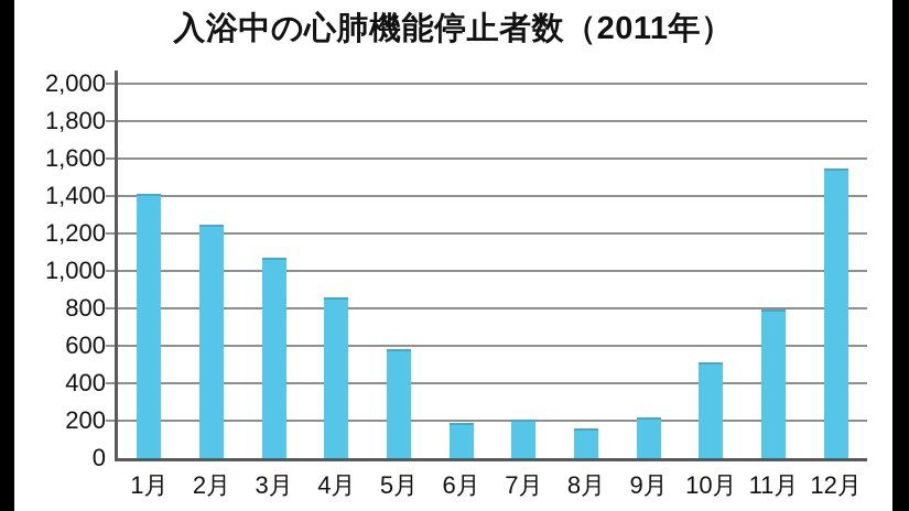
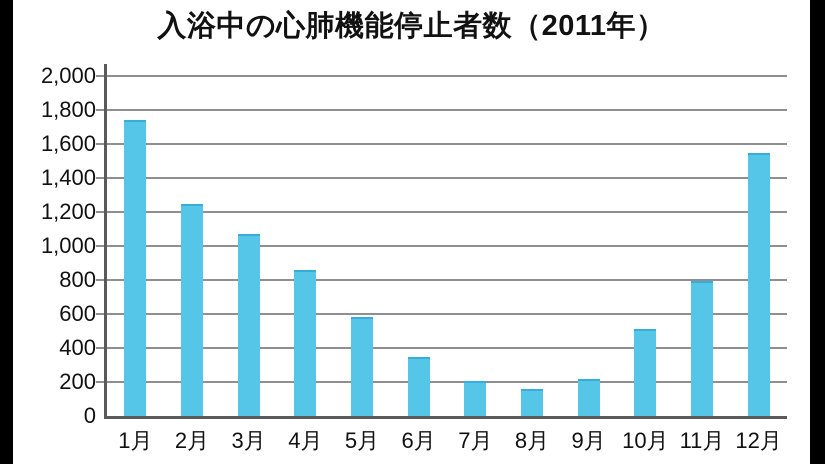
1月: 1410 -> 1740
6月: 190 -> 350
